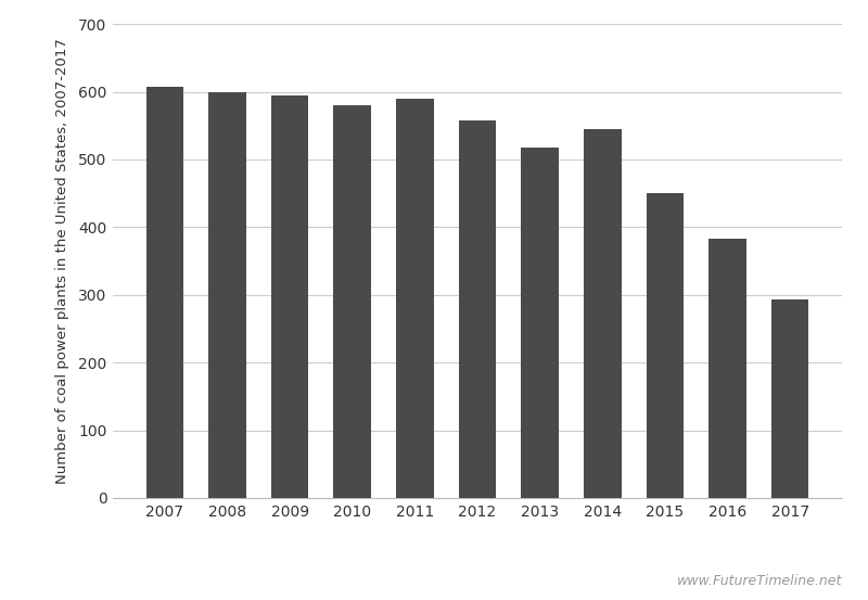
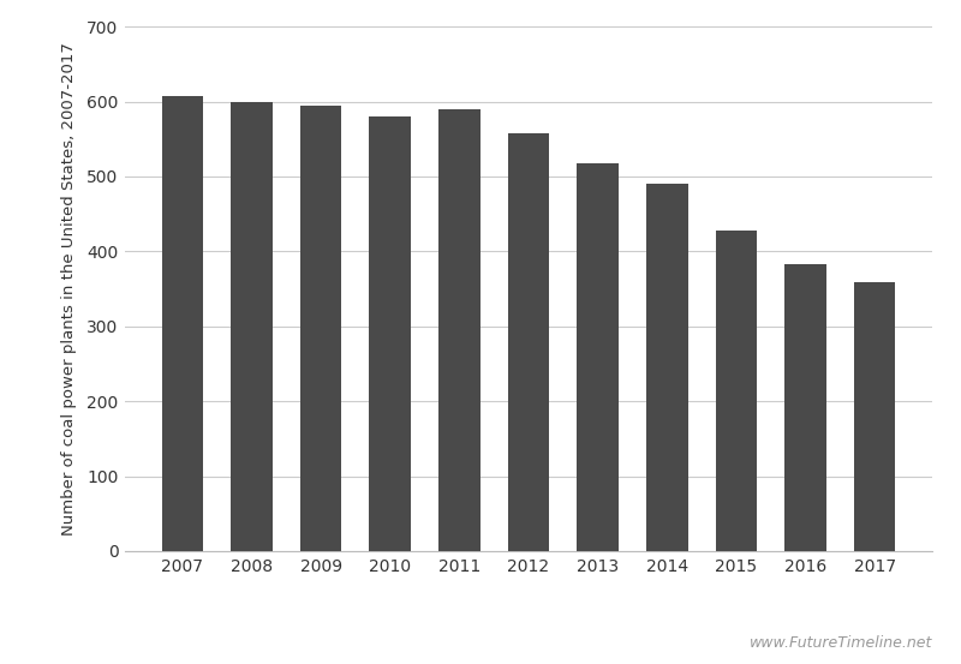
2014: 544 -> 491
2015: 450 -> 427
2017: 294 -> 359
